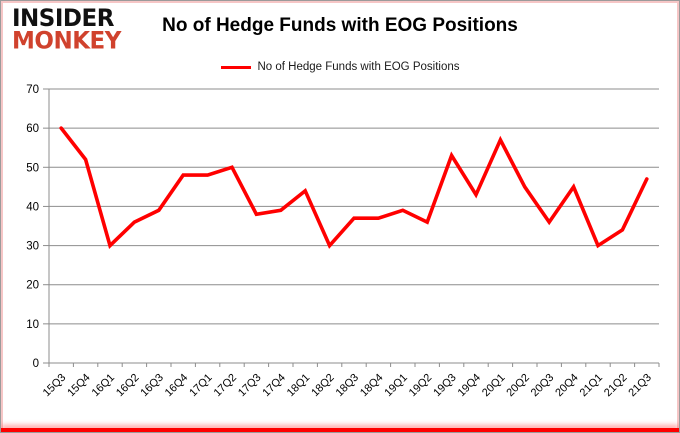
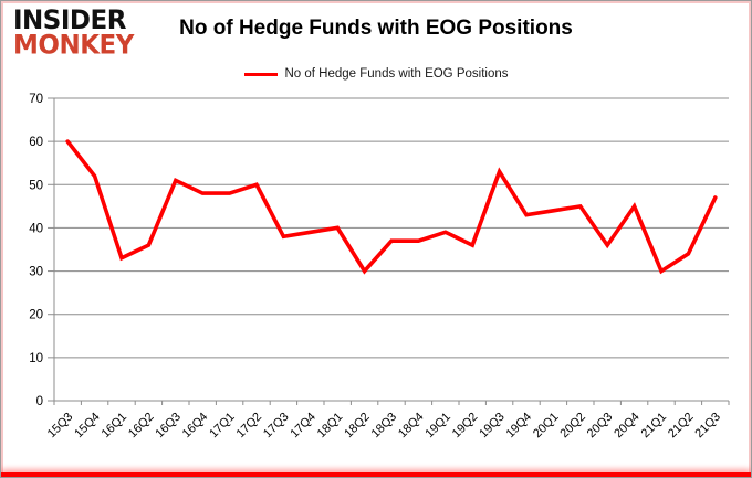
16Q1: 30 -> 33
16Q3: 39 -> 51
18Q1: 44 -> 40
20Q1: 57 -> 44
